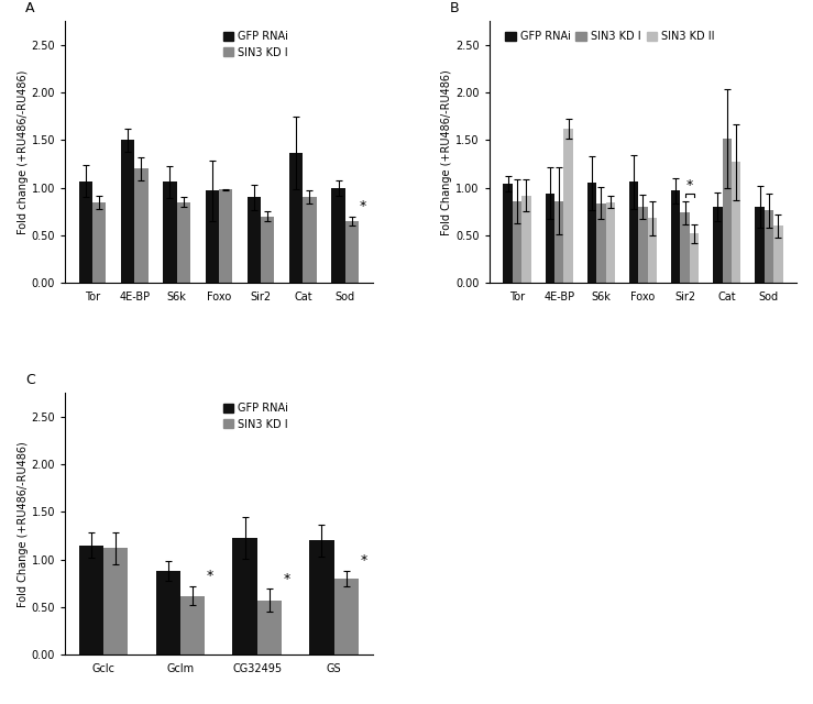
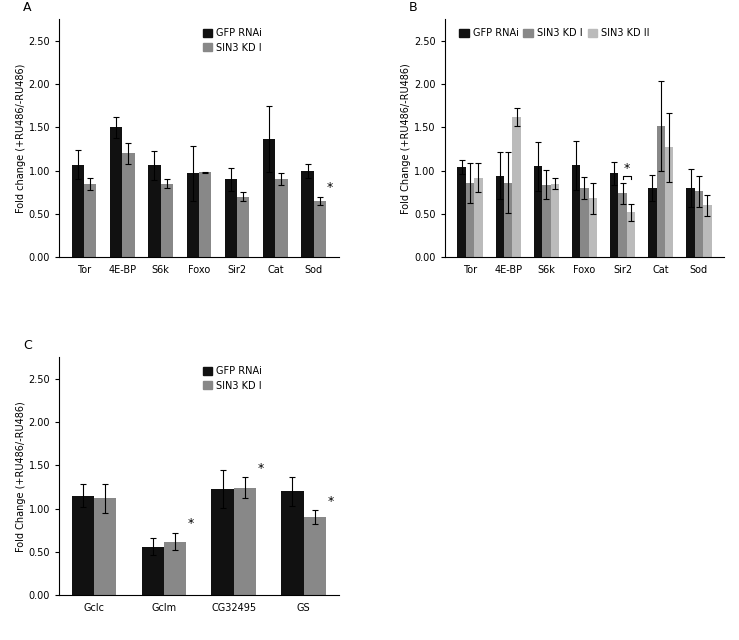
GFP RNAi/Gclm: 0.88 -> 0.56
SIN3 KD I/CG32495: 0.57 -> 1.24
SIN3 KD I/GS: 0.80 -> 0.90
